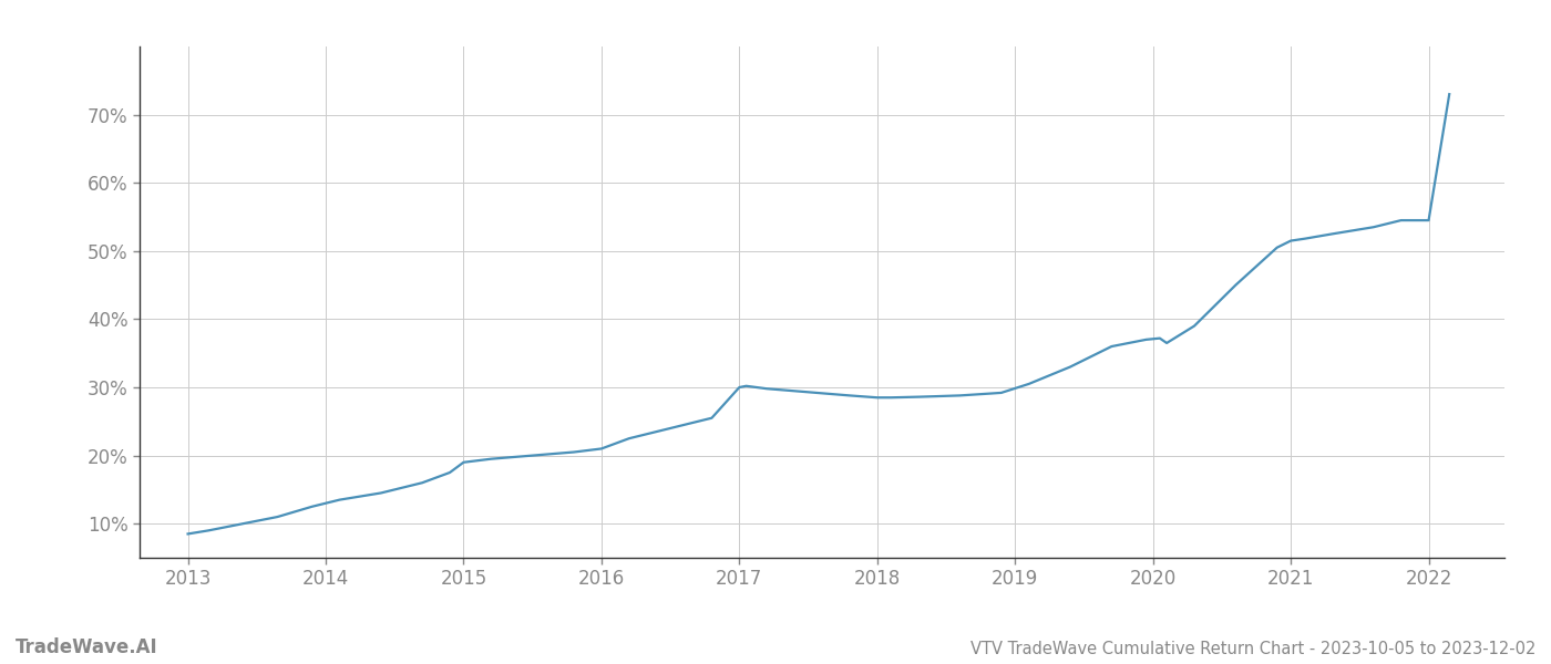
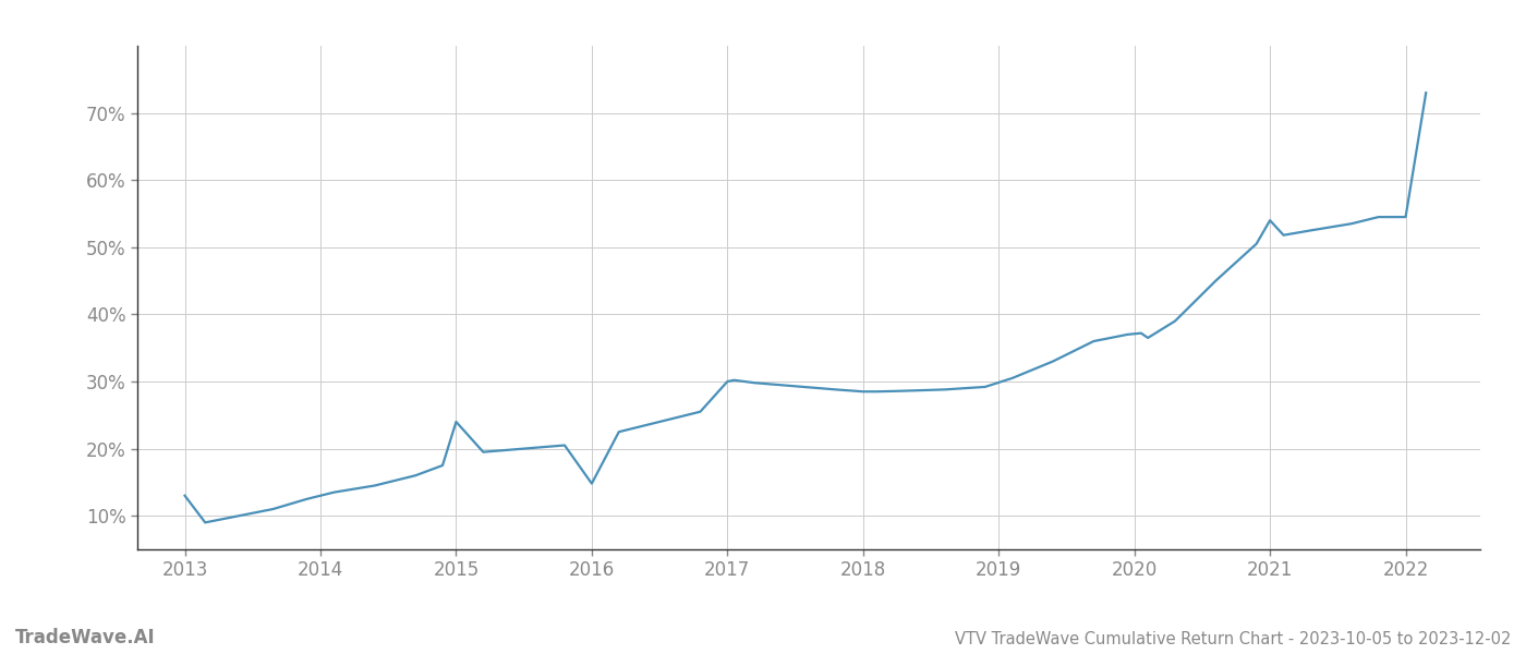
2013: 8.5% -> 13.0%
2015: 19.0% -> 24.0%
2016: 21.0% -> 14.8%
2021: 51.5% -> 54.0%
